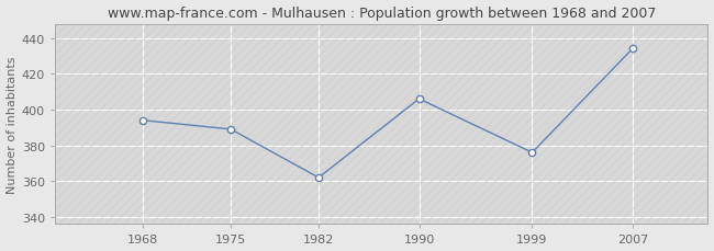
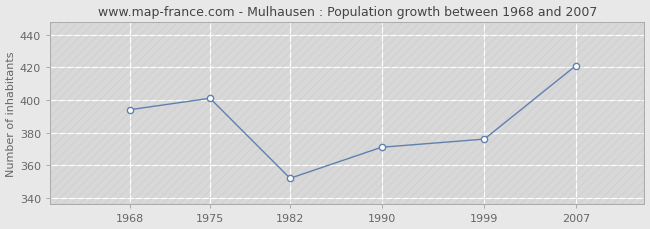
1975: 389 -> 401
1982: 362 -> 352
1990: 406 -> 371
2007: 434 -> 421
